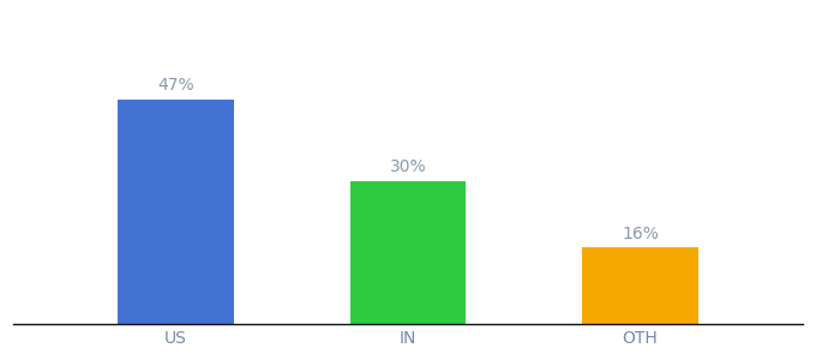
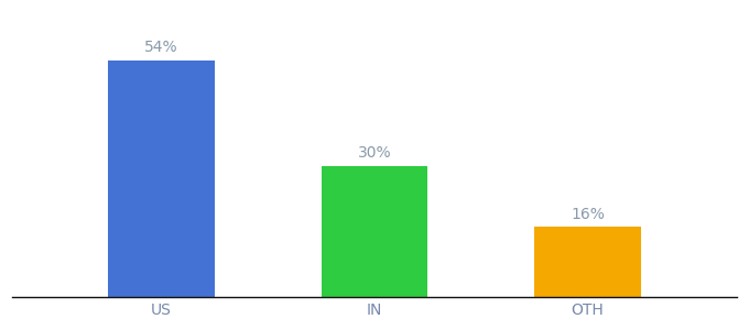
US: 47% -> 54%
